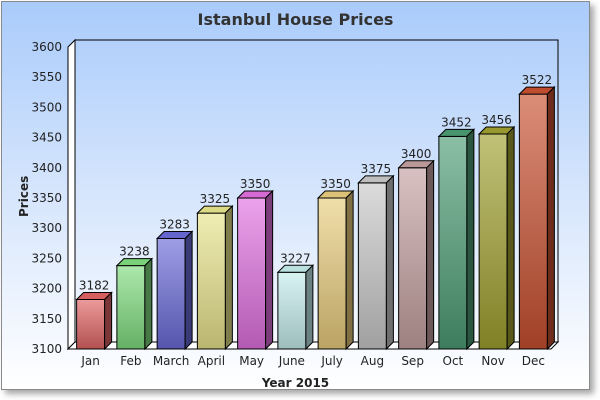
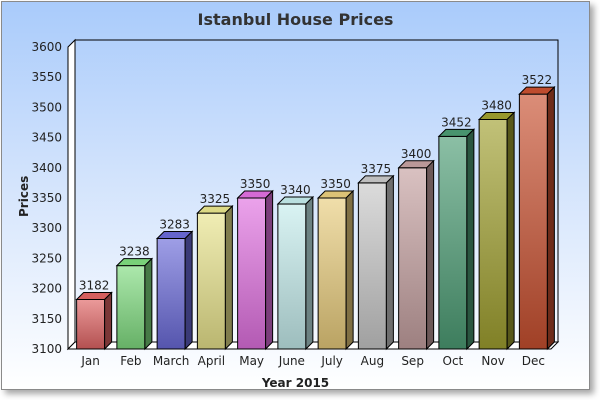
June: 3227 -> 3340
Nov: 3456 -> 3480
